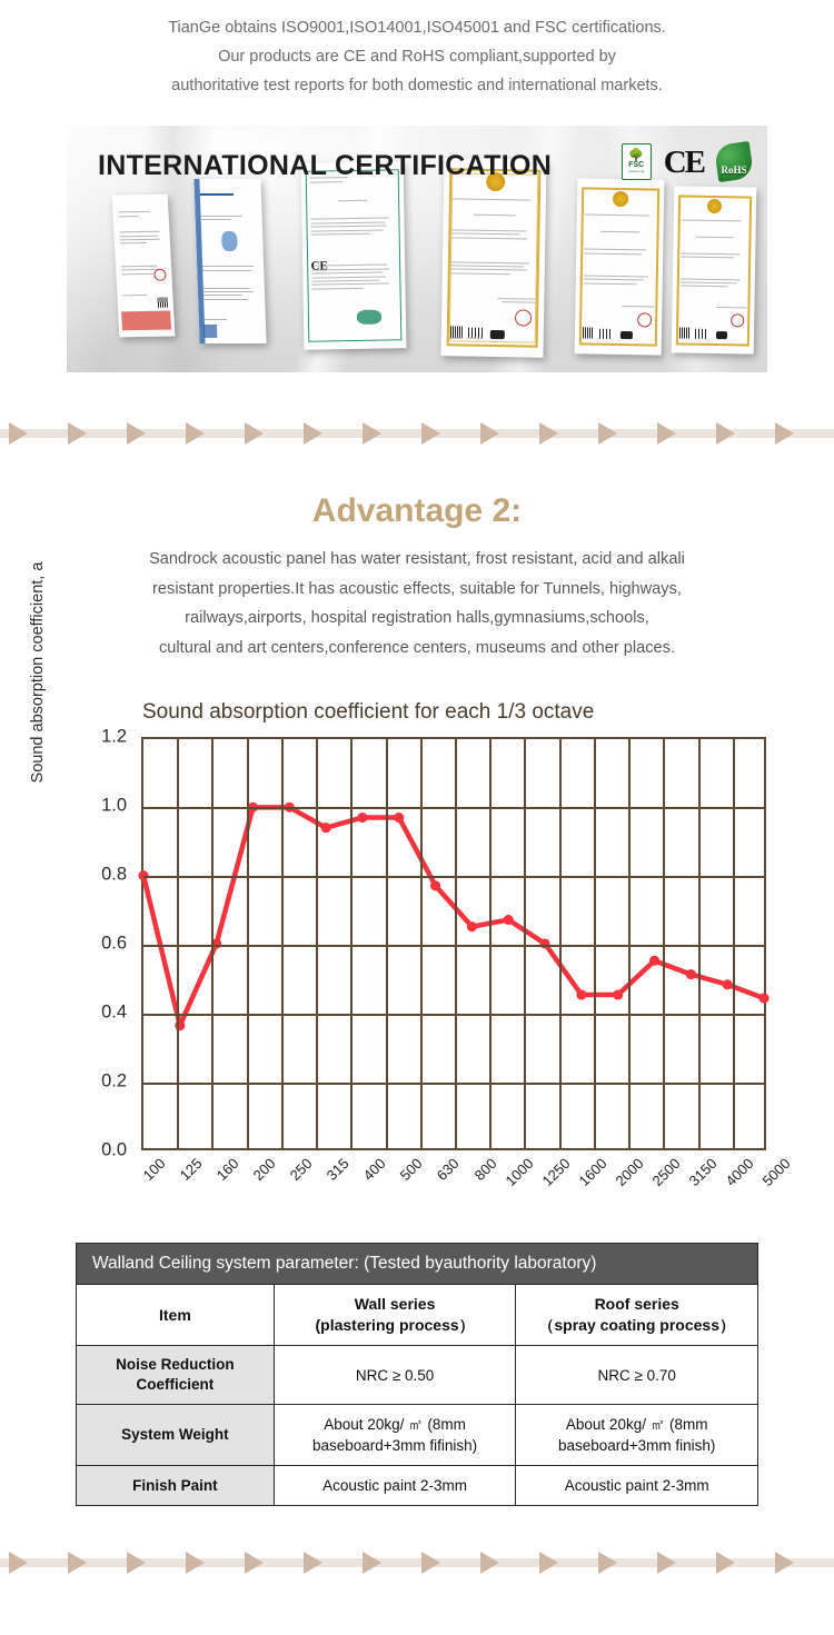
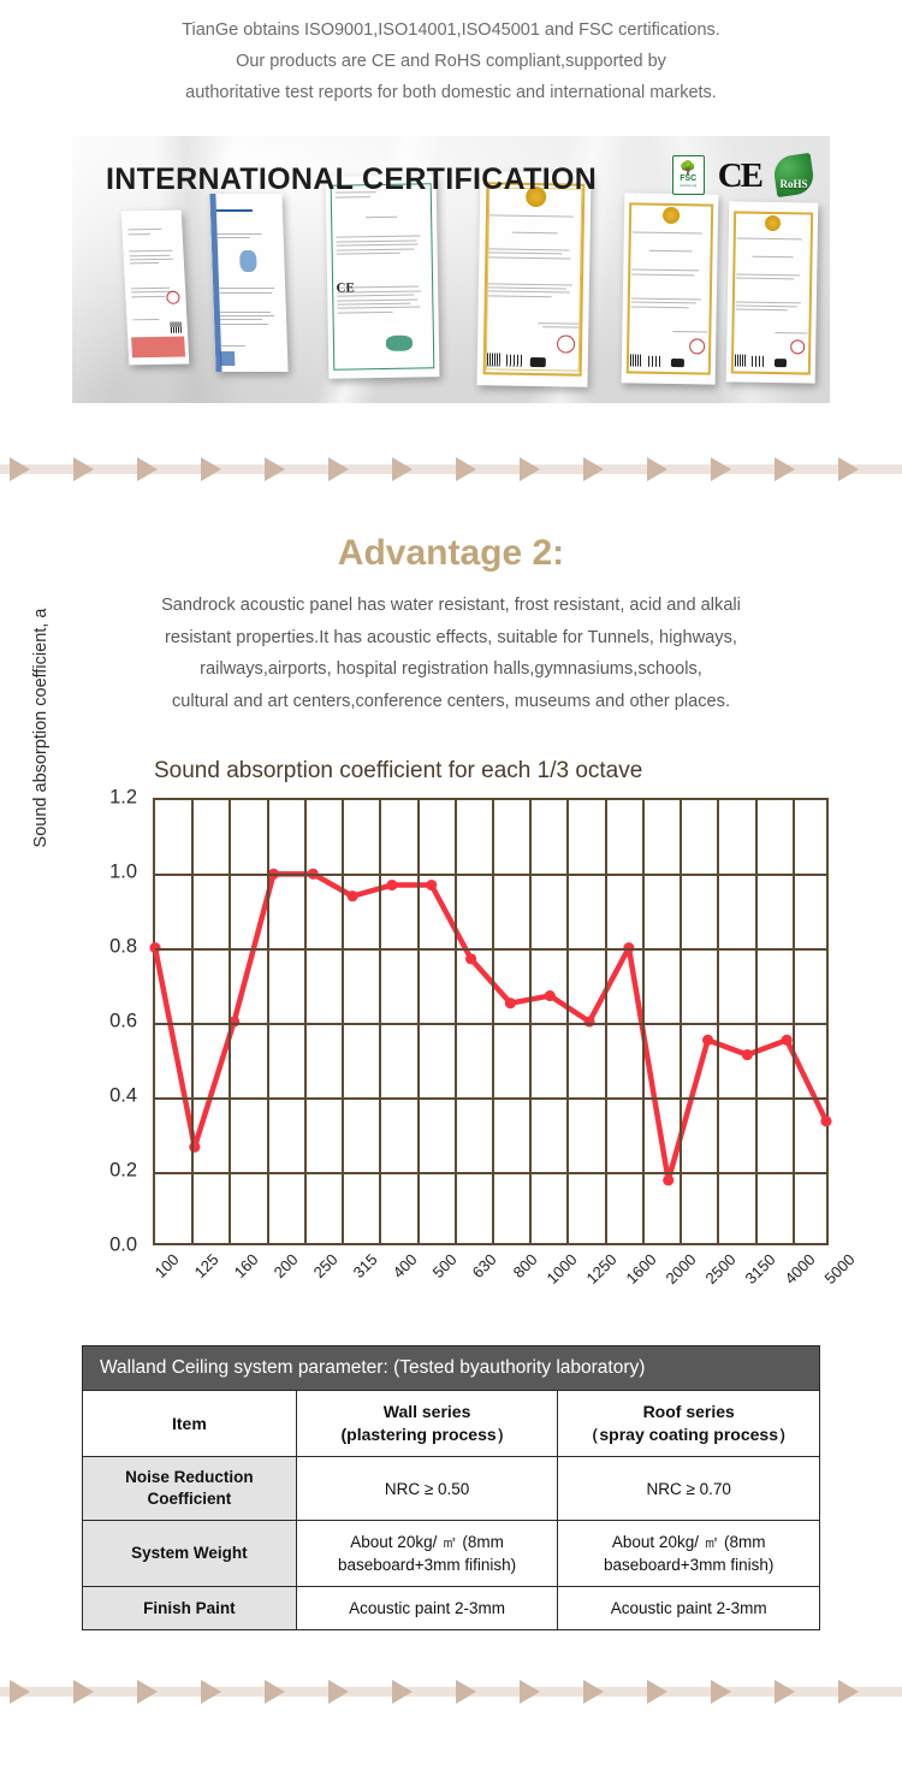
125: 0.36 -> 0.26
1600: 0.45 -> 0.80
2000: 0.45 -> 0.17
4000: 0.48 -> 0.55
5000: 0.44 -> 0.33
